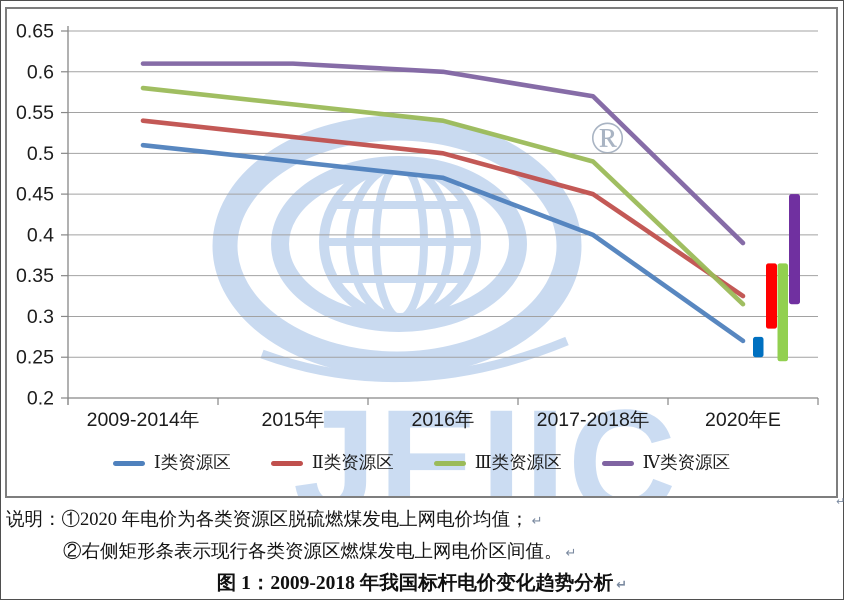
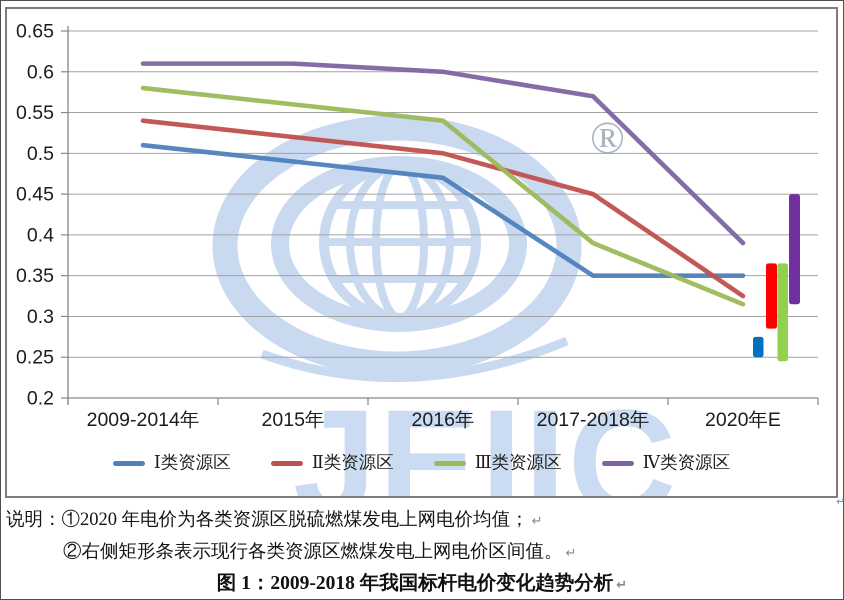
Ⅰ类资源区/2017-2018年: 0.40 -> 0.35
Ⅲ类资源区/2017-2018年: 0.49 -> 0.39
Ⅰ类资源区/2020年E: 0.27 -> 0.35
